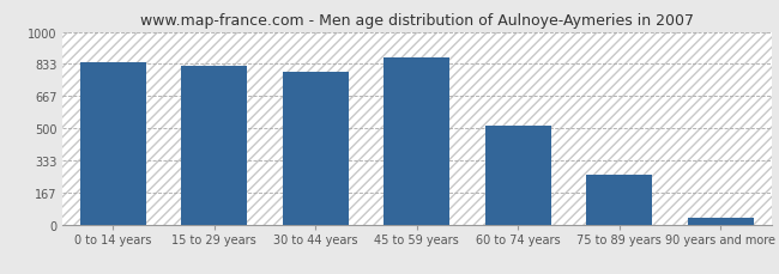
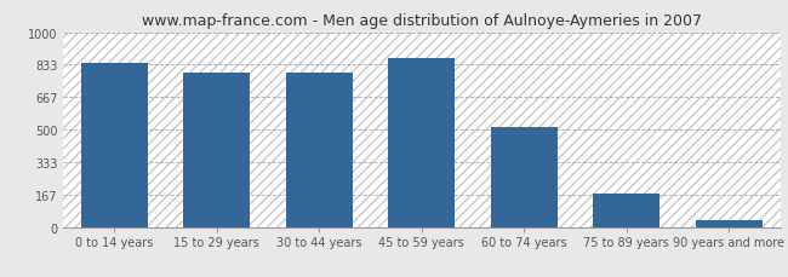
15 to 29 years: 820 -> 790
75 to 89 years: 260 -> 170
